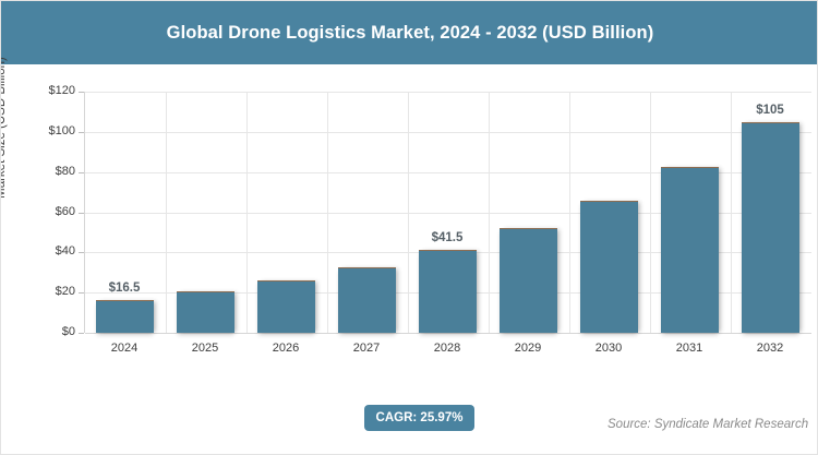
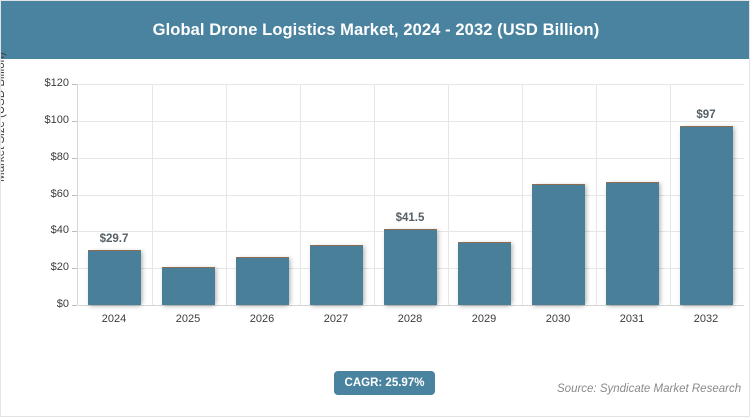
2024: $16.5 -> $29.7
2029: $52 -> $34
2031: $82 -> $67
2032: $105 -> $97
